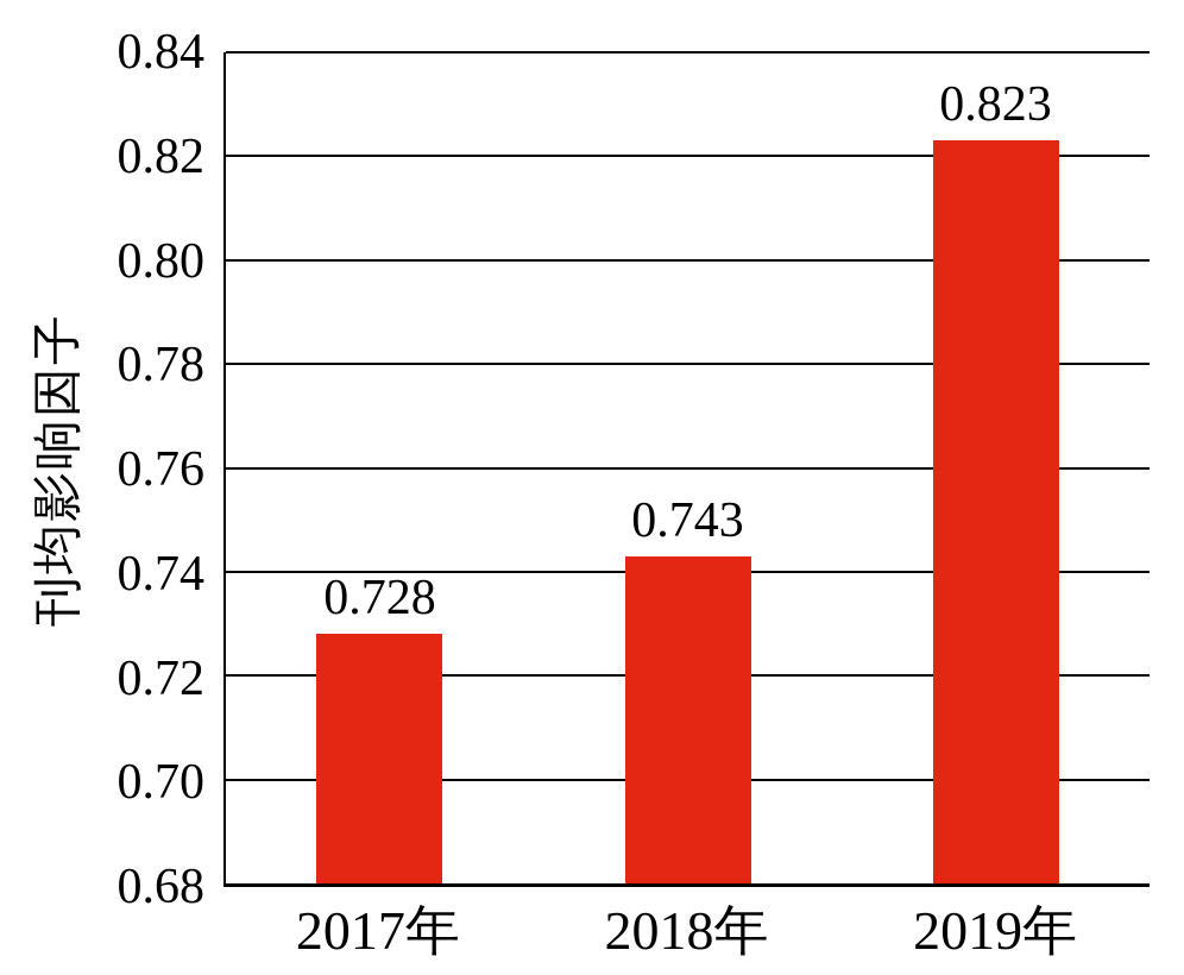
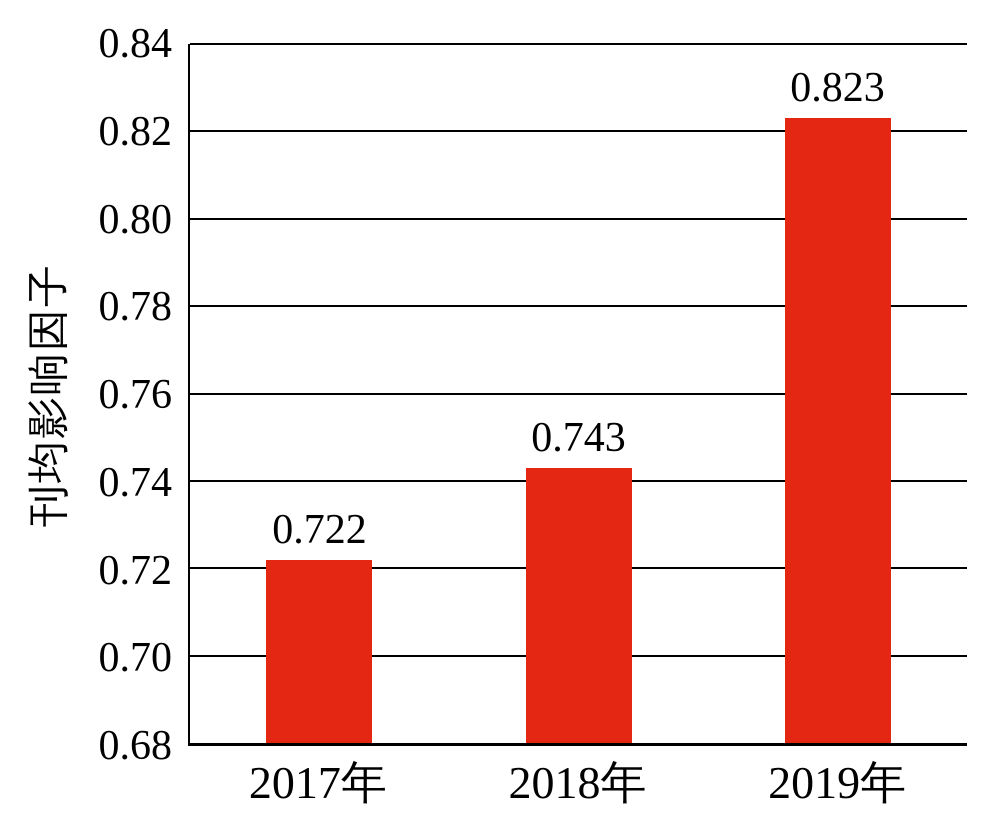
2017年: 0.728 -> 0.722
